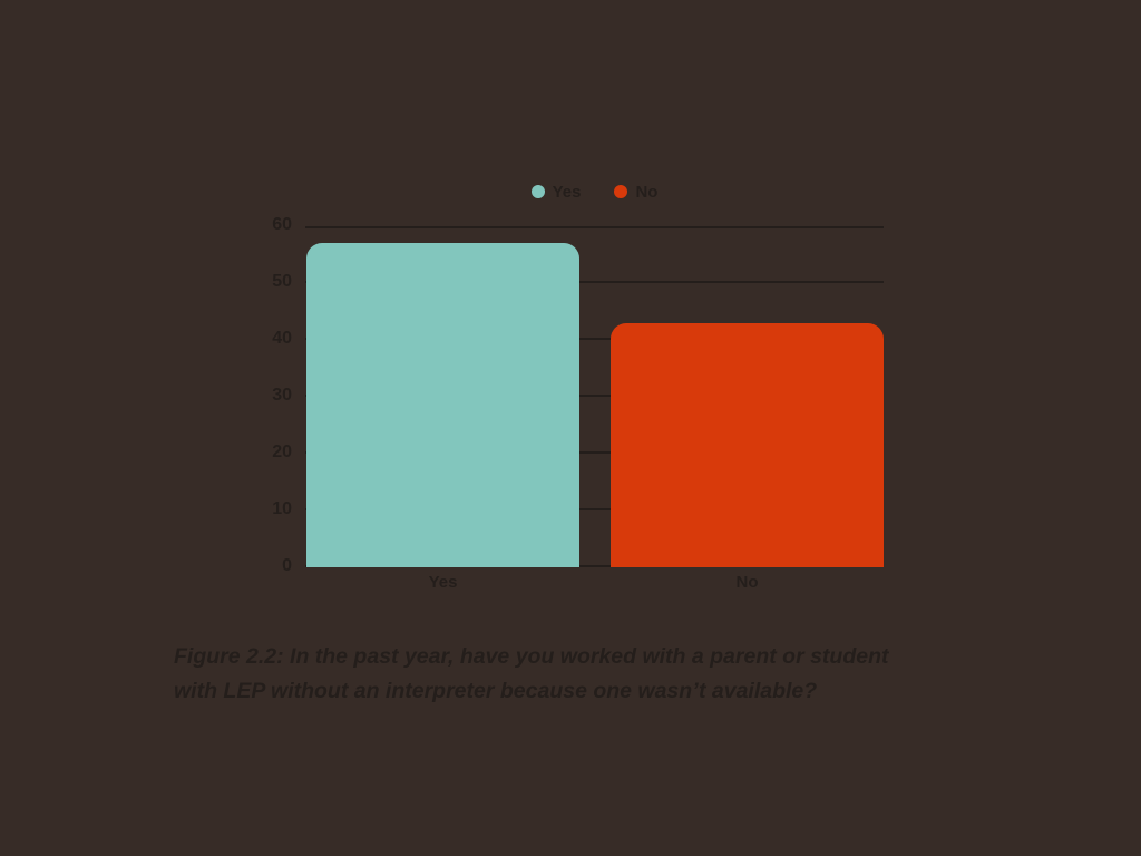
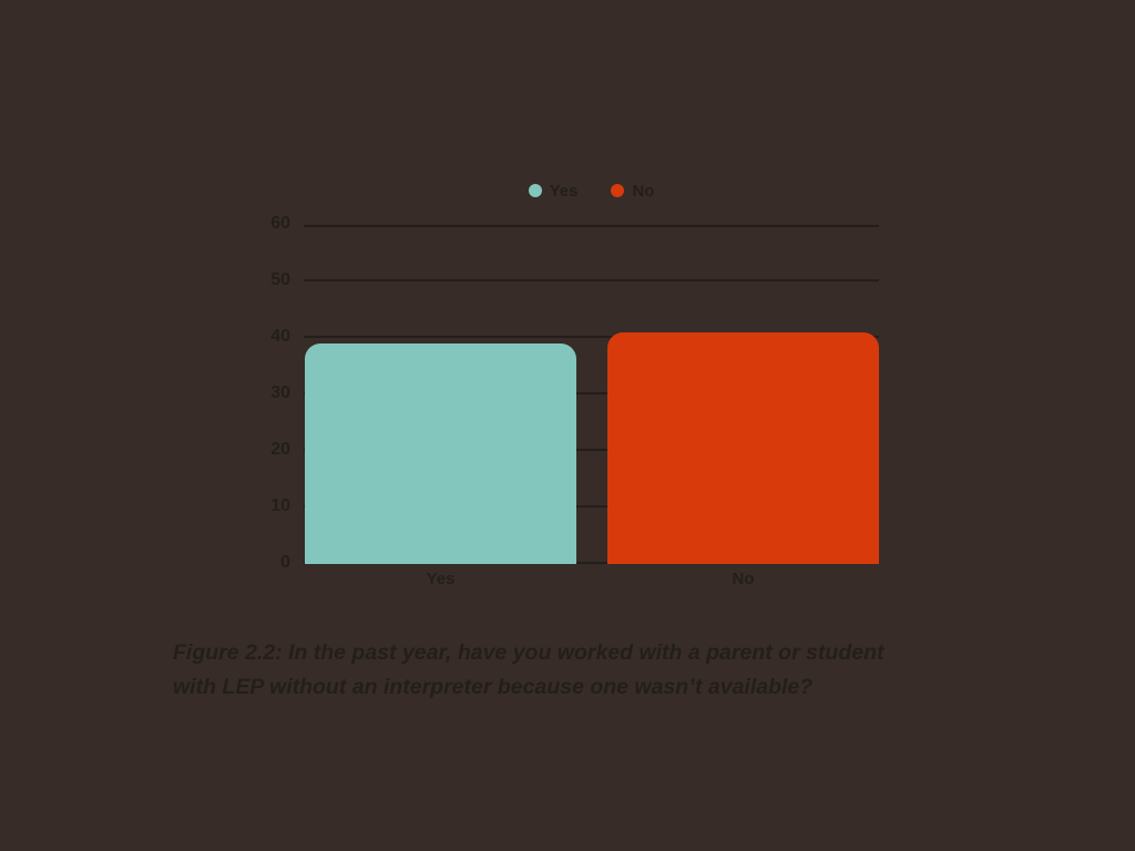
Yes: 57 -> 39
No: 43 -> 41
